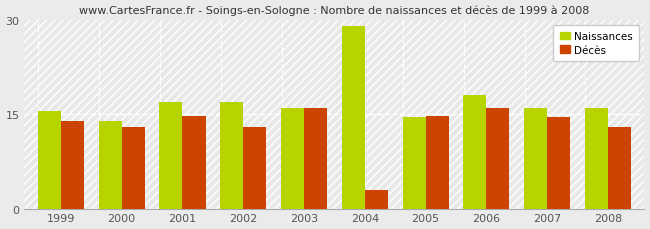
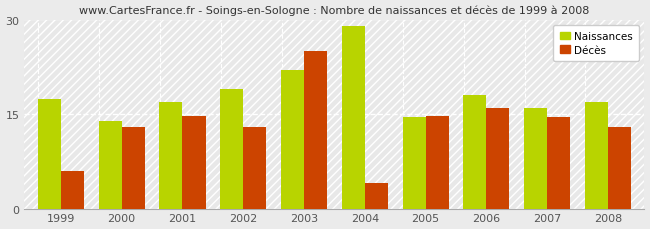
Naissances/1999: 15.5 -> 17.4
Décès/1999: 14.0 -> 6.0
Naissances/2002: 17.0 -> 19.0
Naissances/2003: 16.0 -> 22.0
Décès/2003: 16.0 -> 25.0
Décès/2004: 3.0 -> 4.0
Naissances/2008: 16.0 -> 17.0
